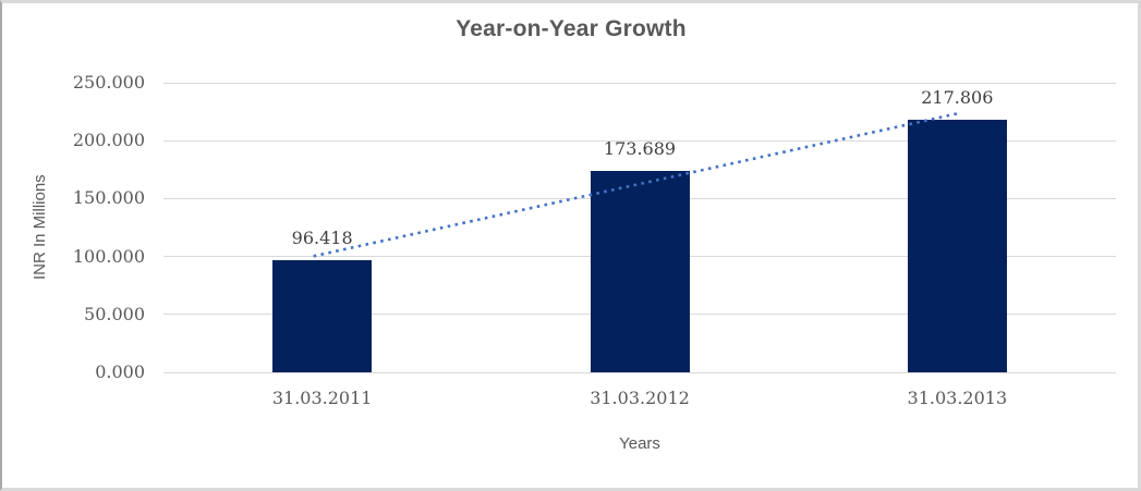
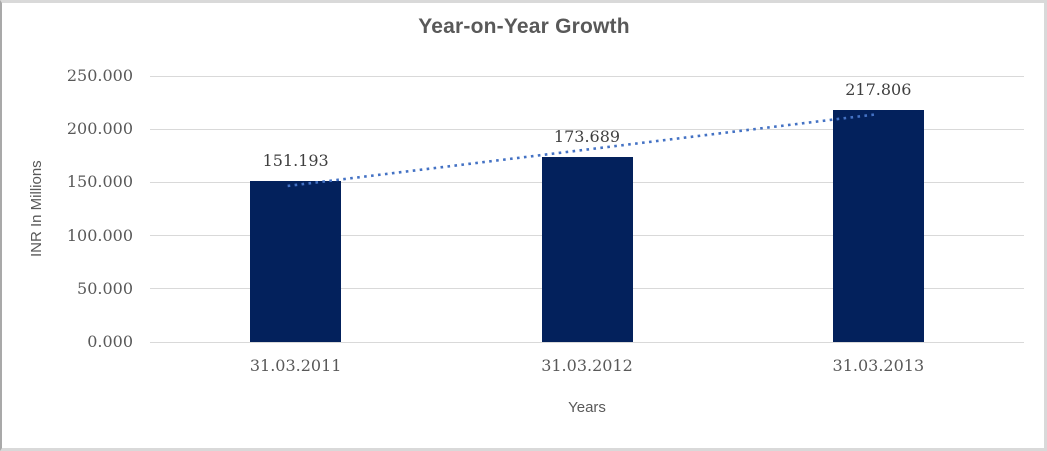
31.03.2011: 96.418 -> 151.193
